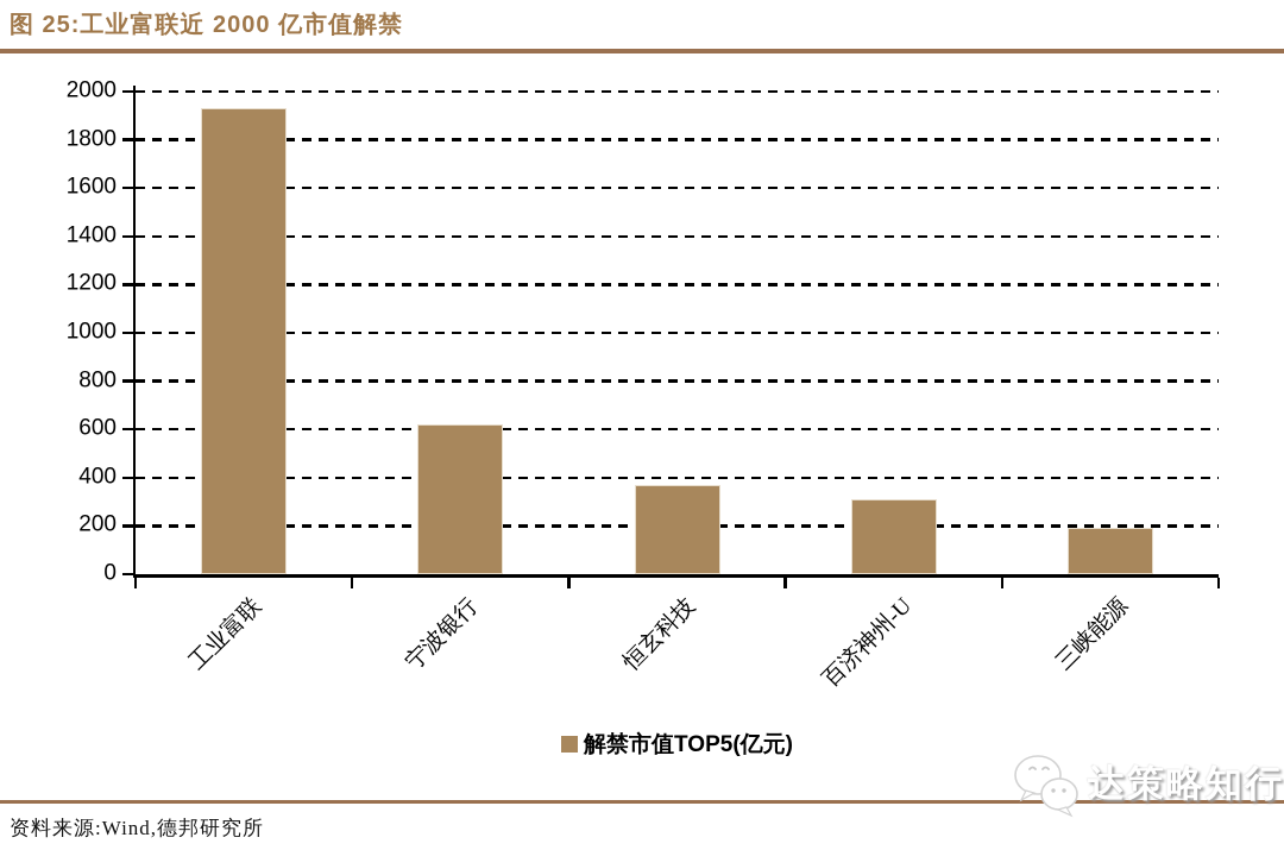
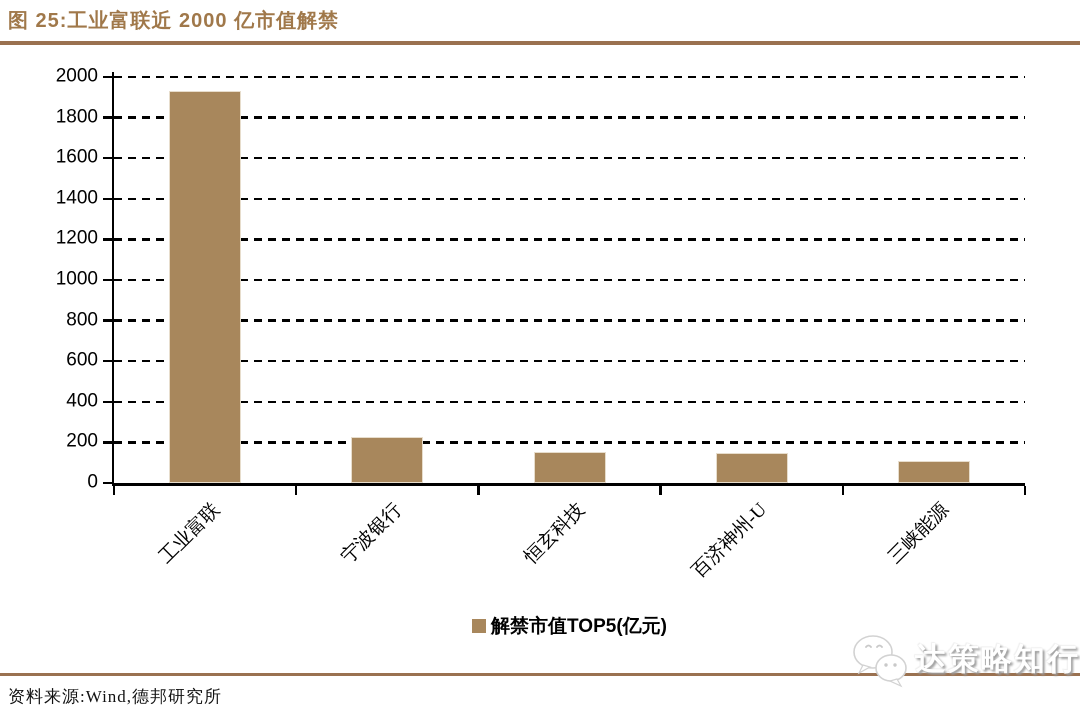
宁波银行: 620 -> 220
恒玄科技: 370 -> 160
百济神州-U: 310 -> 150
三峡能源: 190 -> 110
